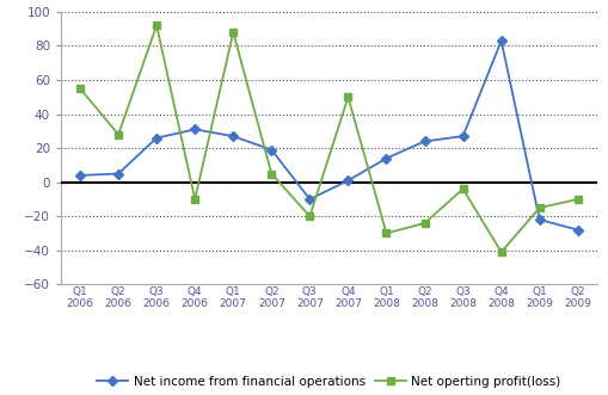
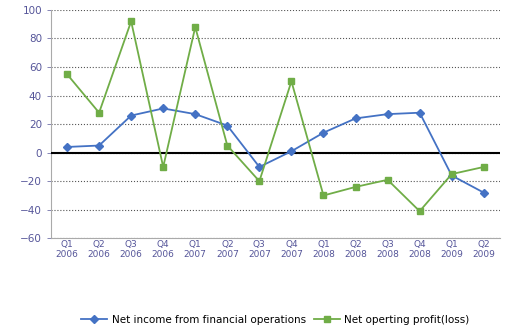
Net operting profit(loss)/Q3 2008: -4 -> -19
Net income from financial operations/Q4 2008: 83 -> 28
Net income from financial operations/Q1 2009: -22 -> -16
